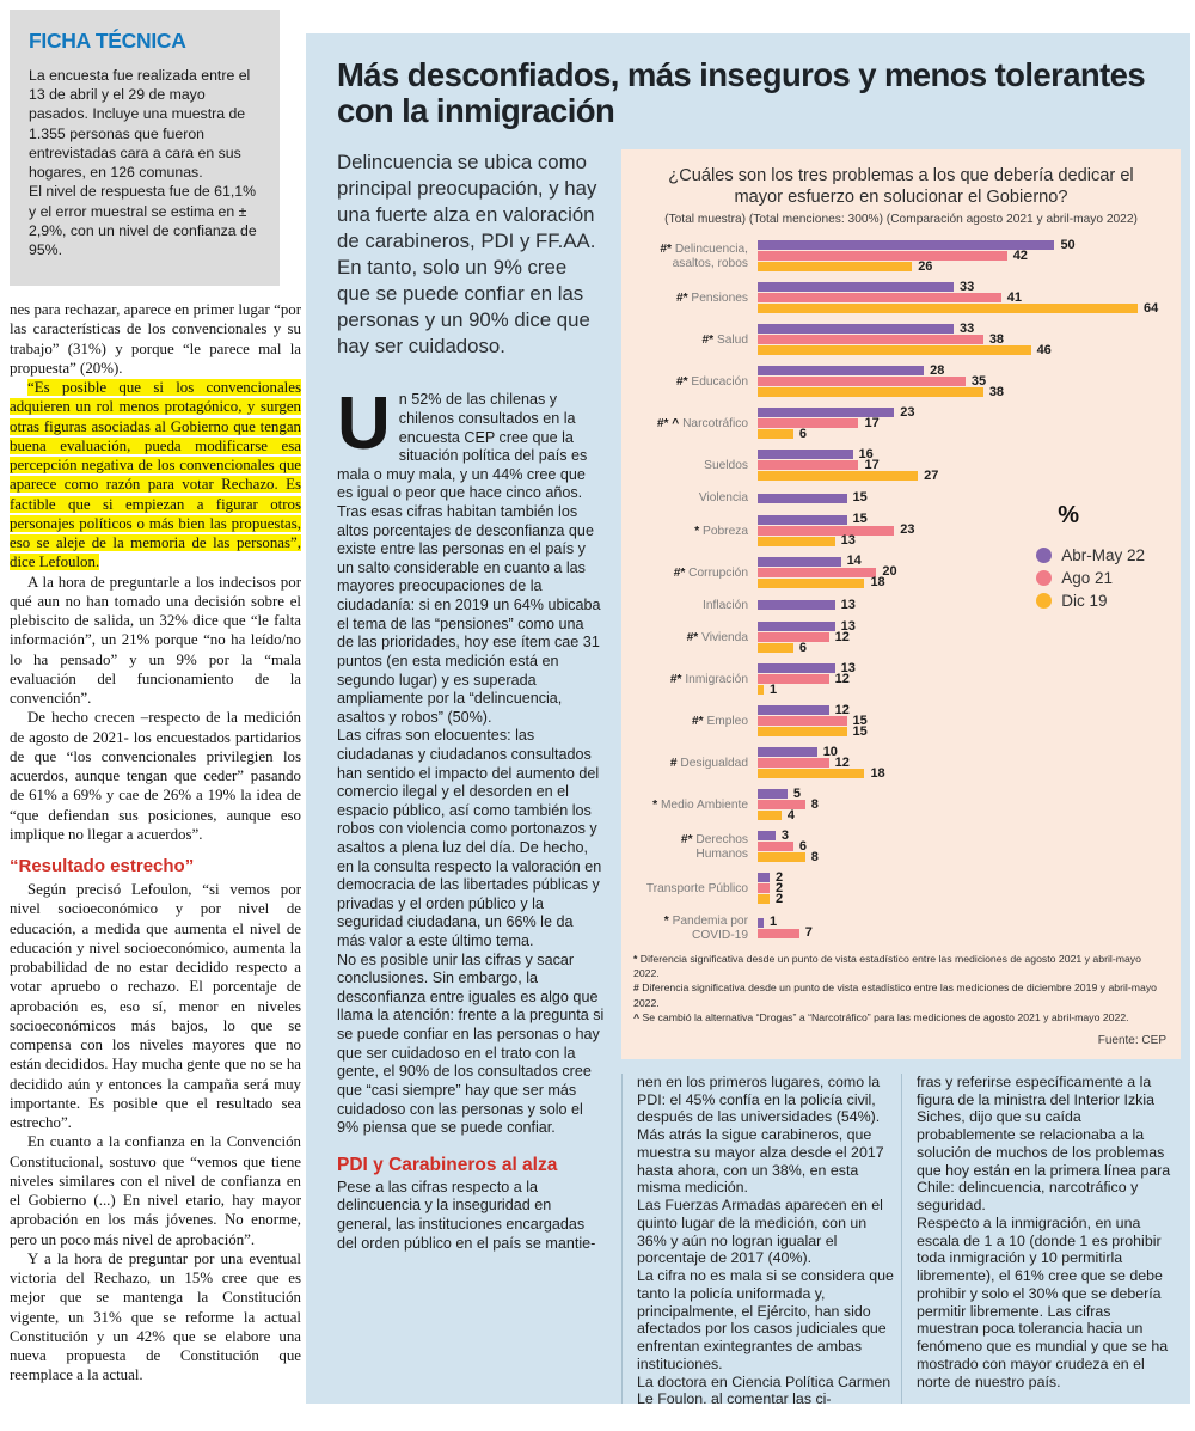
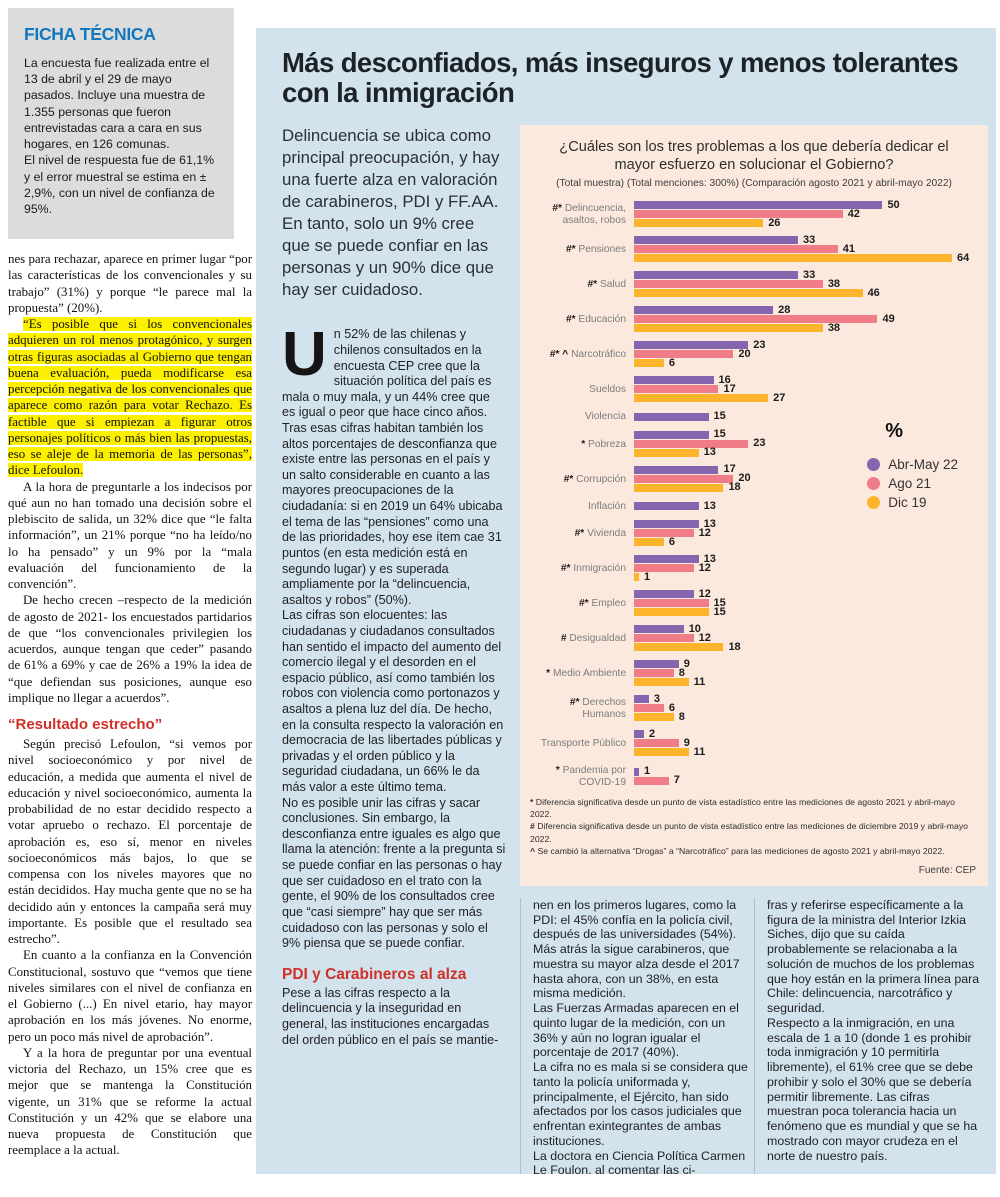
Ago 21/Educación: 35 -> 49
Ago 21/Narcotráfico: 17 -> 20
Abr-May 22/Corrupción: 14 -> 17
Abr-May 22/Medio Ambiente: 5 -> 9
Dic 19/Medio Ambiente: 4 -> 11
Ago 21/Transporte Público: 2 -> 9
Dic 19/Transporte Público: 2 -> 11
